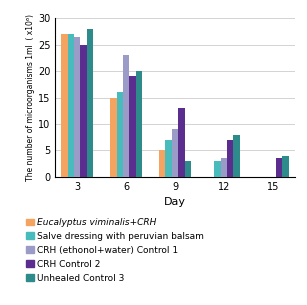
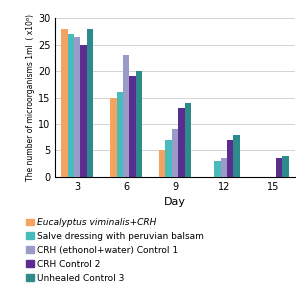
Eucalyptus viminalis+CRH/3: 27 -> 28
Unhealed Control 3/9: 3 -> 14
